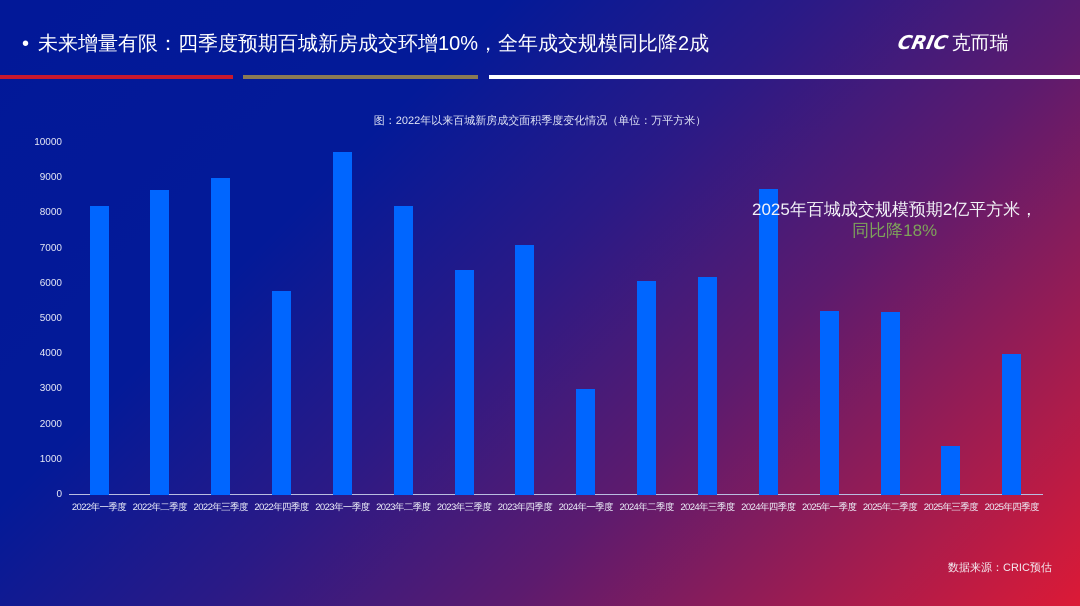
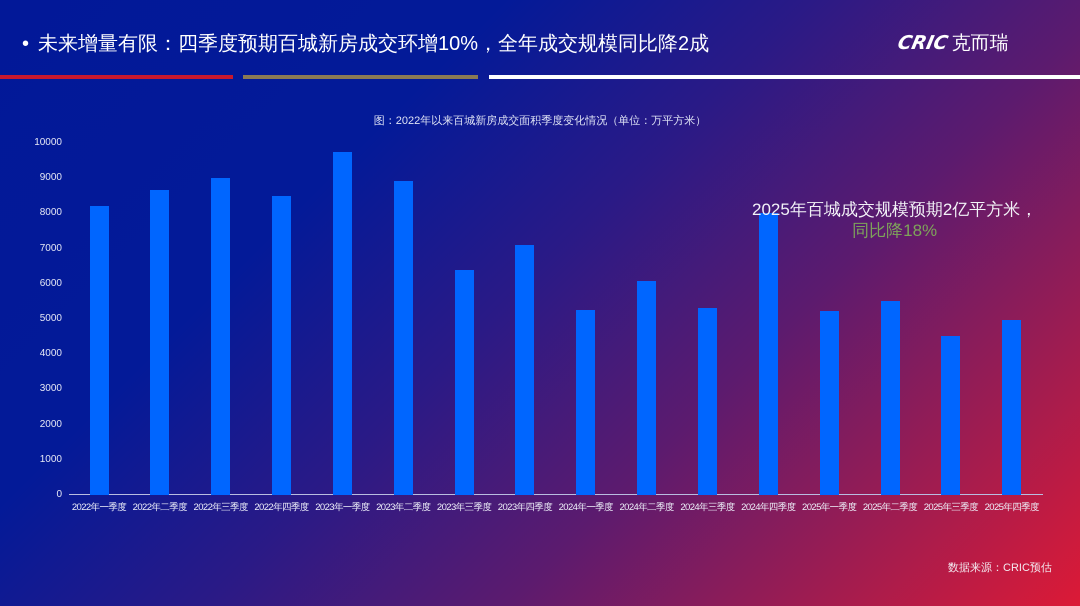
2022年四季度: 5800 -> 8500
2023年二季度: 8200 -> 8900
2024年一季度: 3000 -> 5200
2024年三季度: 6200 -> 5300
2024年四季度: 8700 -> 8000
2025年二季度: 5200 -> 5500
2025年三季度: 1400 -> 4500
2025年四季度: 4000 -> 5000
